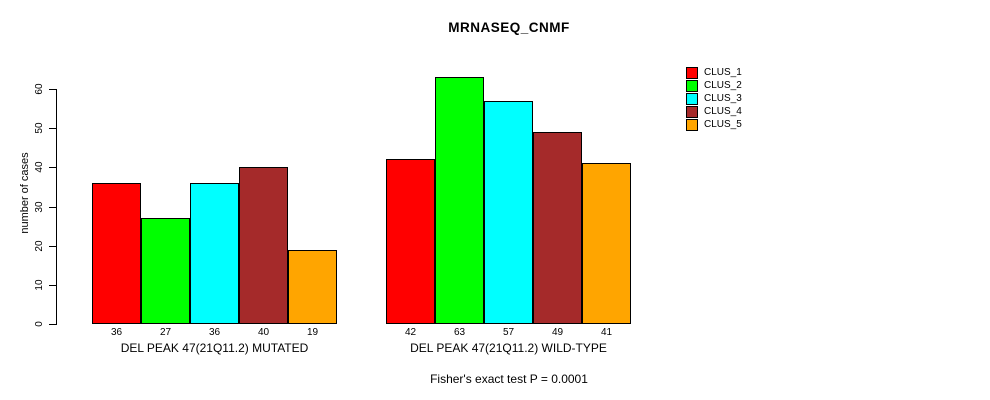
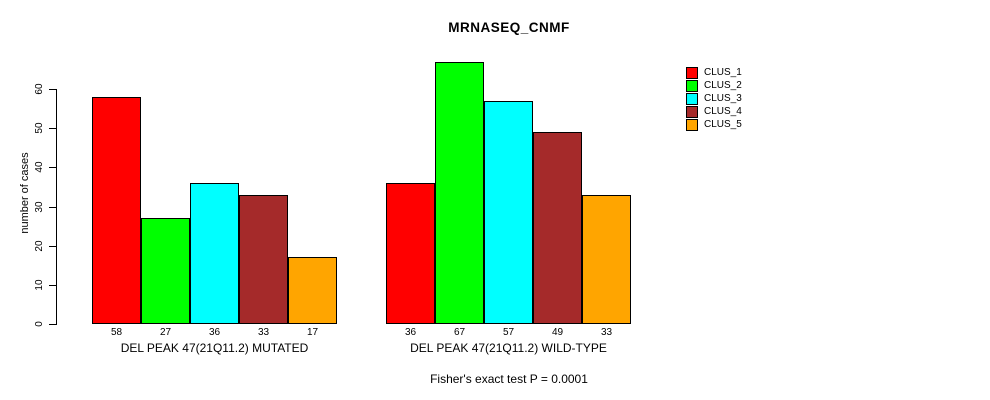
CLUS_1/DEL PEAK 47(21Q11.2) MUTATED: 36 -> 58
CLUS_4/DEL PEAK 47(21Q11.2) MUTATED: 40 -> 33
CLUS_5/DEL PEAK 47(21Q11.2) MUTATED: 19 -> 17
CLUS_1/DEL PEAK 47(21Q11.2) WILD-TYPE: 42 -> 36
CLUS_2/DEL PEAK 47(21Q11.2) WILD-TYPE: 63 -> 67
CLUS_5/DEL PEAK 47(21Q11.2) WILD-TYPE: 41 -> 33
